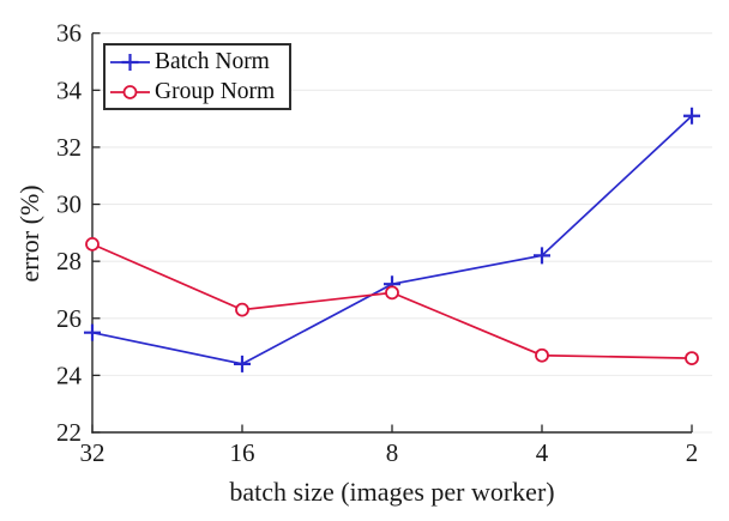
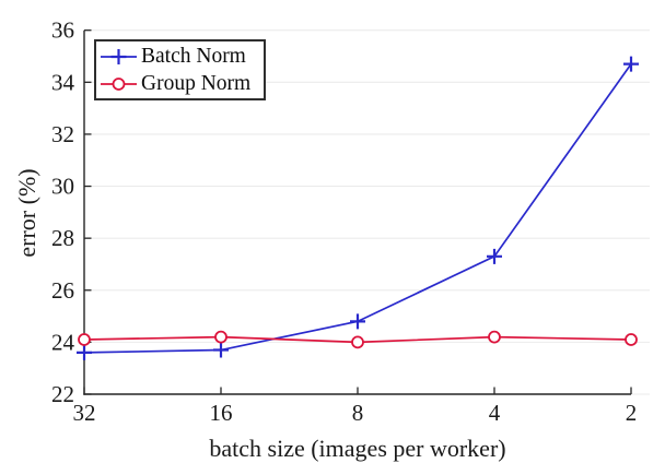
Batch Norm/32: 25.5 -> 23.6
Group Norm/32: 28.6 -> 24.1
Batch Norm/16: 24.4 -> 23.7
Group Norm/16: 26.3 -> 24.2
Batch Norm/8: 27.2 -> 24.8
Group Norm/8: 26.9 -> 24.0
Batch Norm/4: 28.2 -> 27.3
Group Norm/4: 24.7 -> 24.2
Batch Norm/2: 33.1 -> 34.7
Group Norm/2: 24.6 -> 24.1
